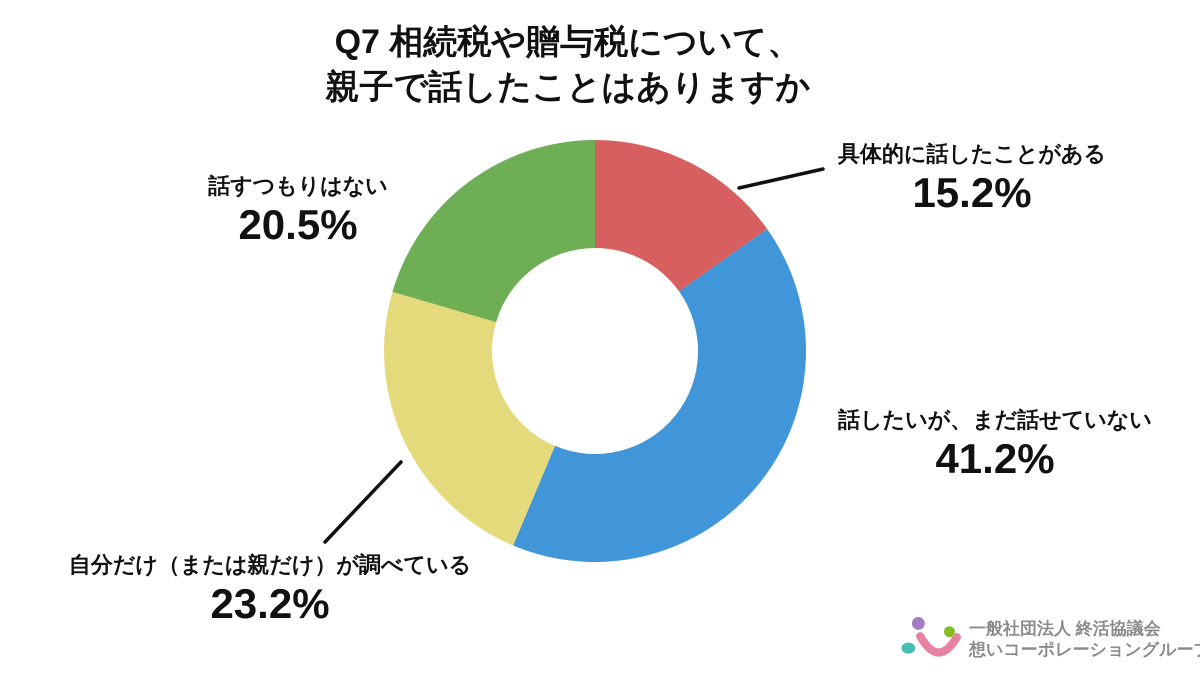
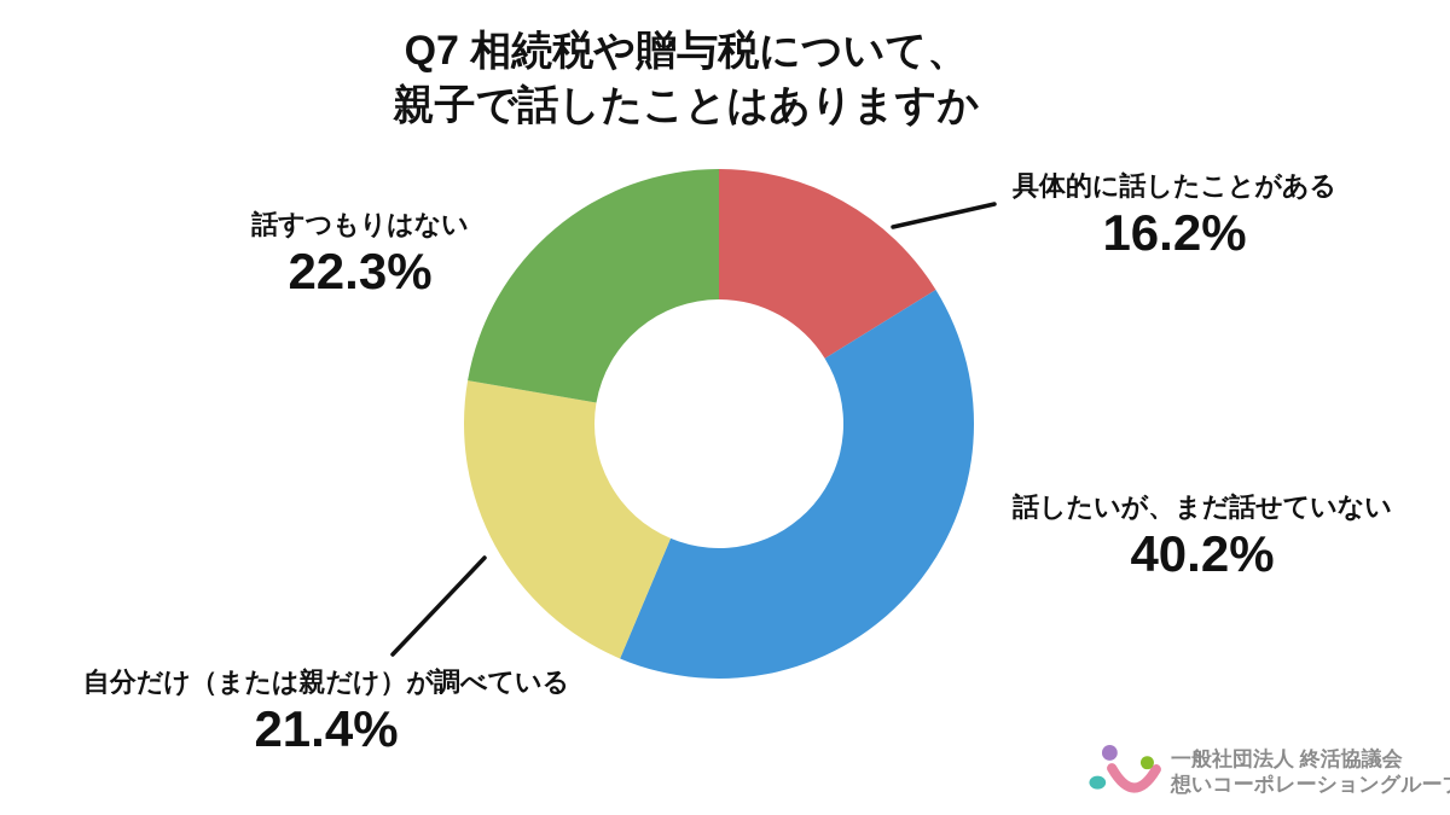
具体的に話したことがある: 15.2% -> 16.2%
話したいが、まだ話せていない: 41.2% -> 40.2%
自分だけ（または親だけ）が調べている: 23.2% -> 21.4%
話すつもりはない: 20.5% -> 22.3%
